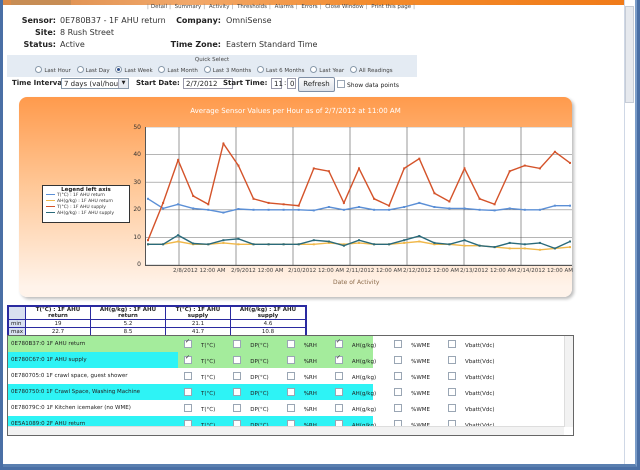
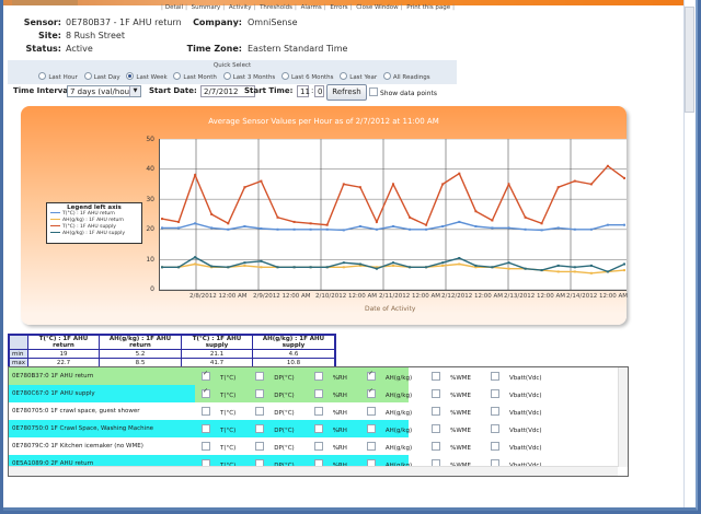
T(°C) : 1F AHU return/0: 24 -> 20
T(°C) : 1F AHU supply/0: 9 -> 24
T(°C) : 1F AHU return/30: 19 -> 21
T(°C) : 1F AHU supply/30: 44 -> 34
